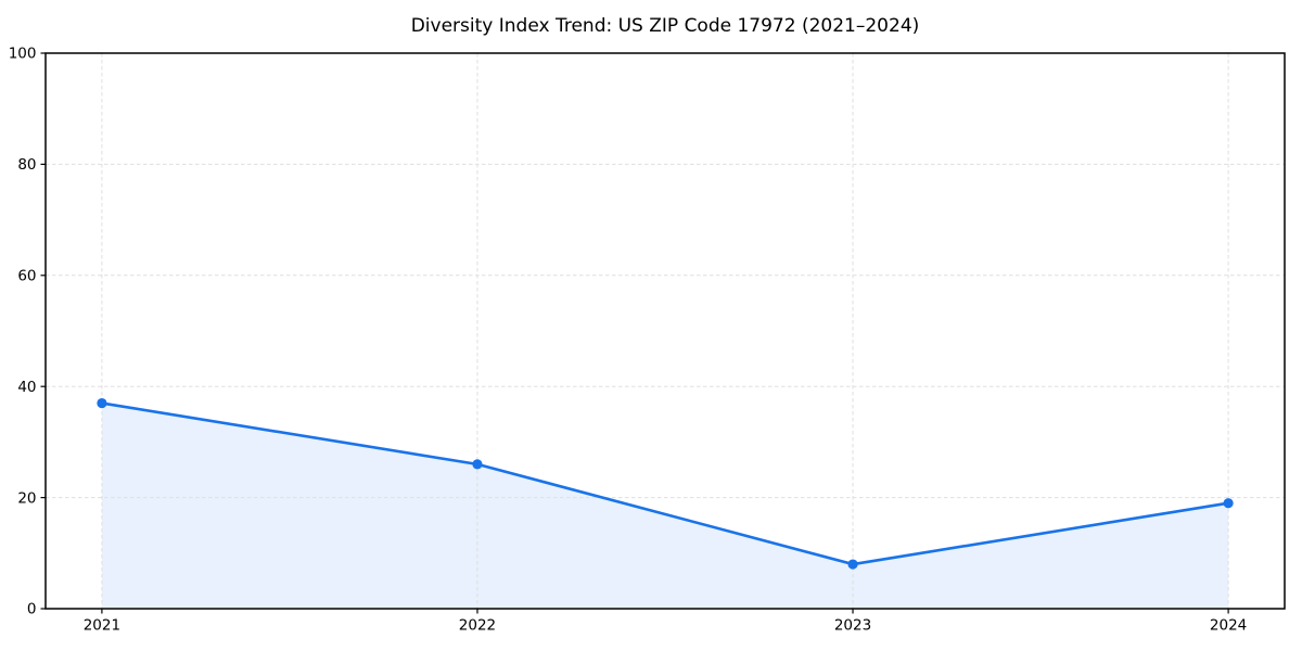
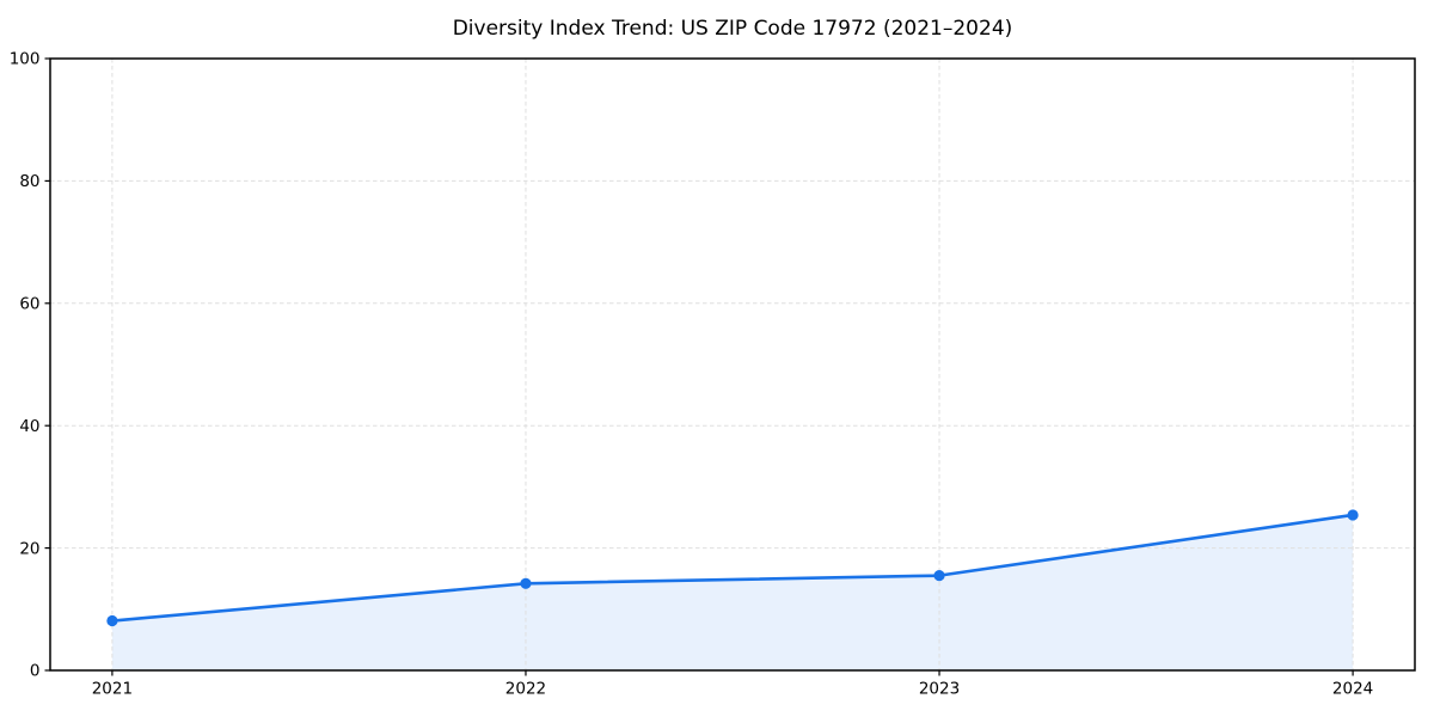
2021: 37 -> 8
2022: 26 -> 14
2023: 8 -> 16
2024: 19 -> 25
